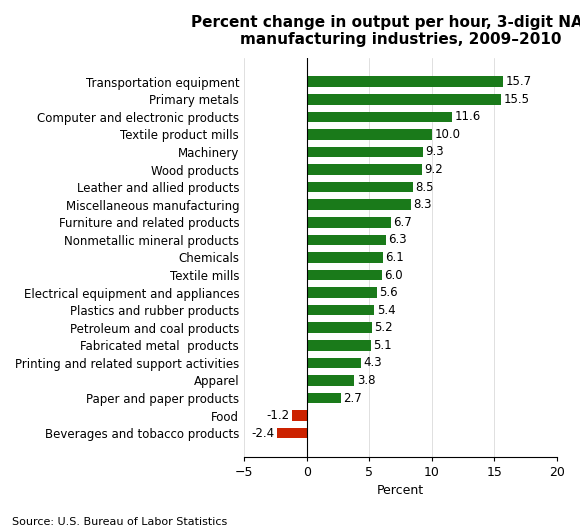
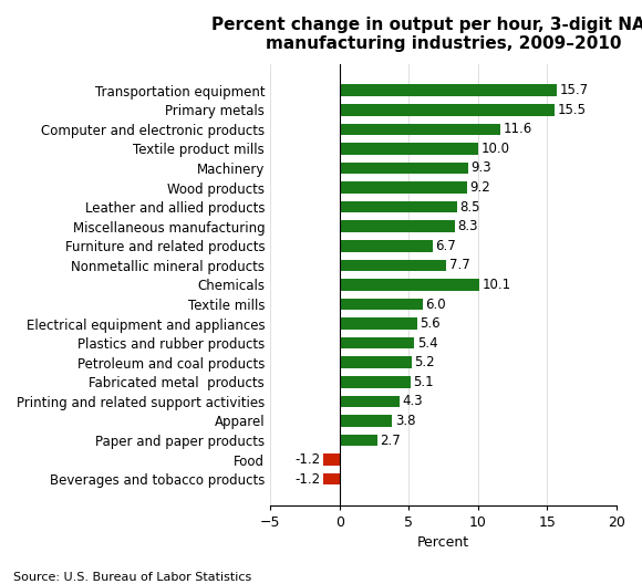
Nonmetallic mineral products: 6.3 -> 7.7
Chemicals: 6.1 -> 10.1
Beverages and tobacco products: -2.4 -> -1.2
